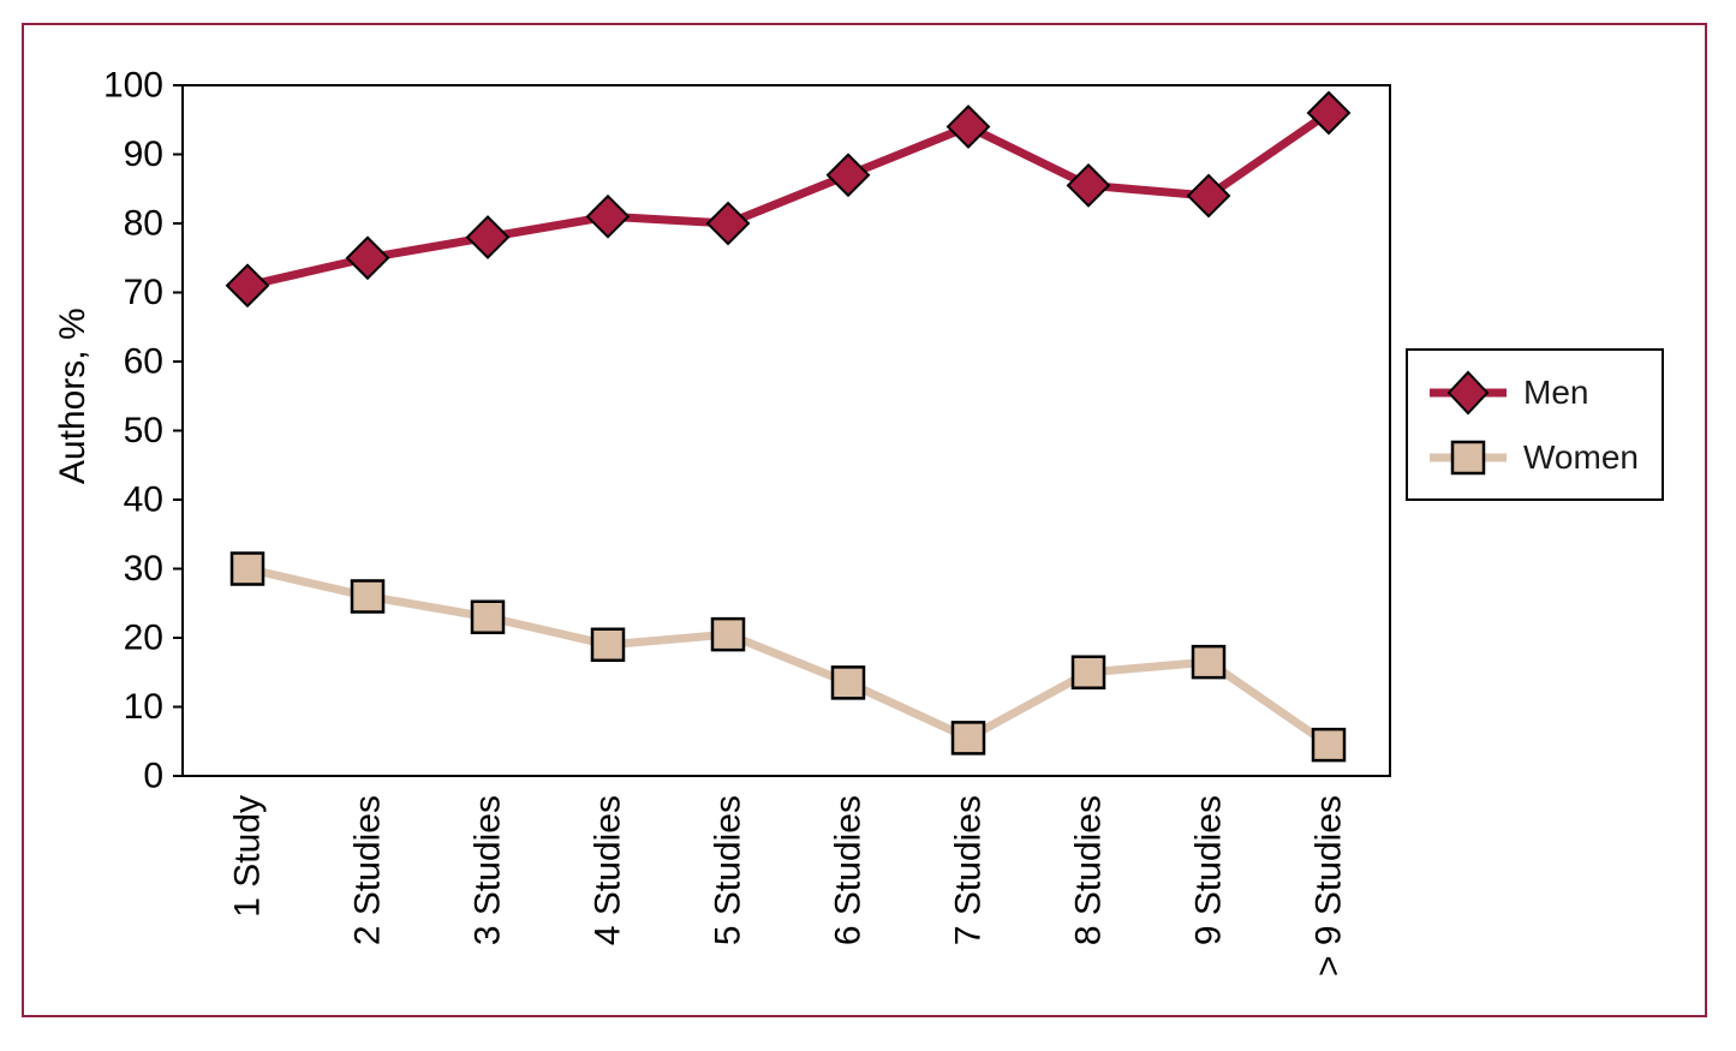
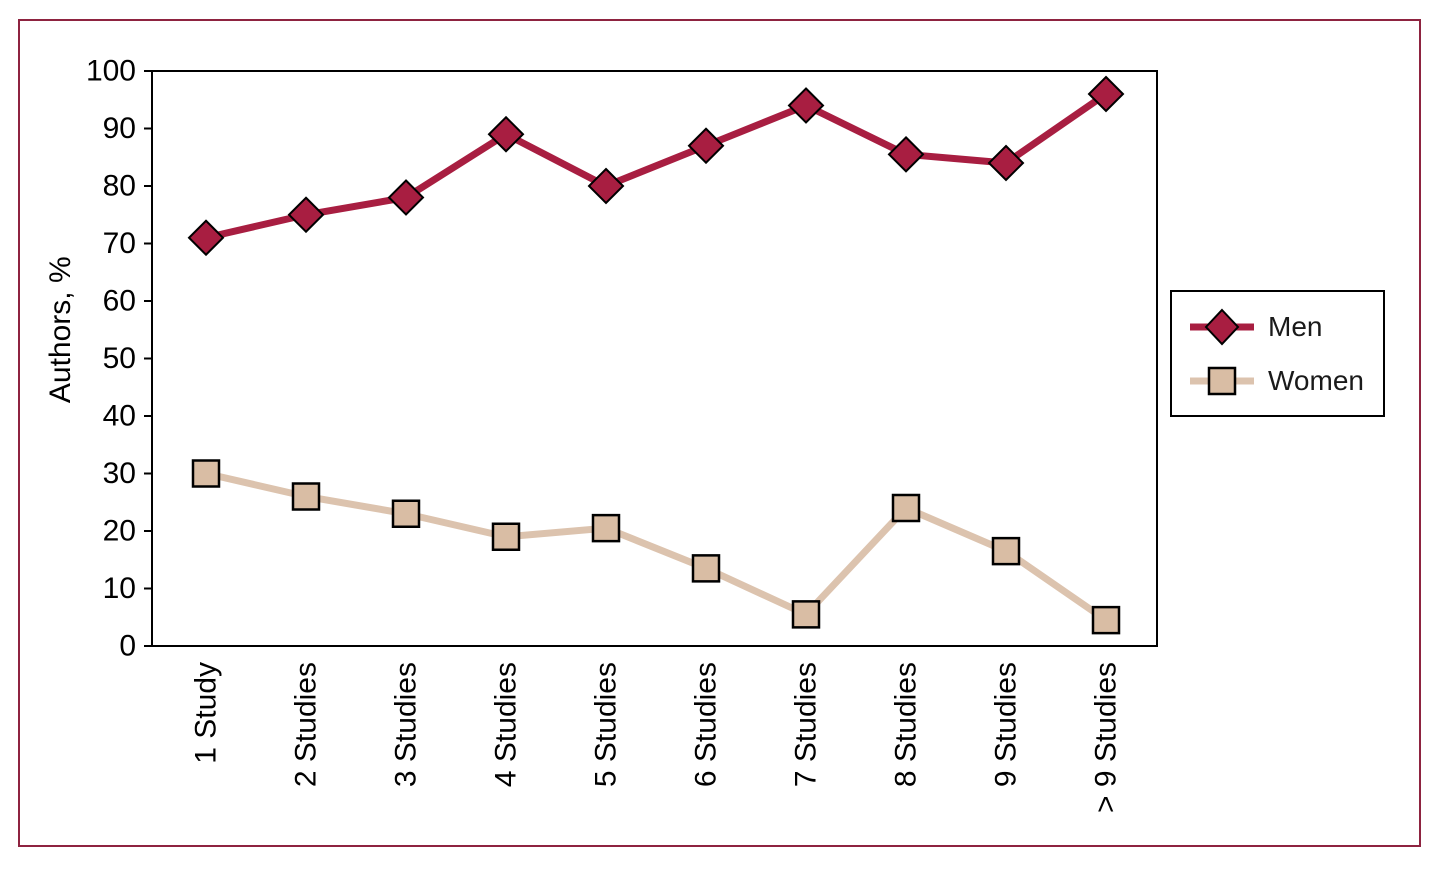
Men/4 Studies: 81 -> 89
Women/8 Studies: 15 -> 24
